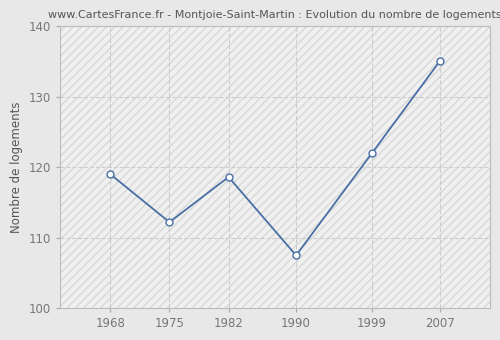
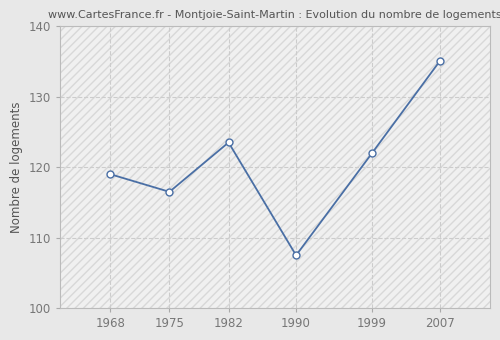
1975: 112.2 -> 116.5
1982: 118.6 -> 123.5
